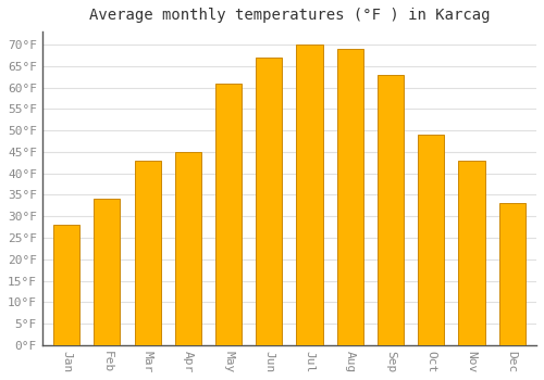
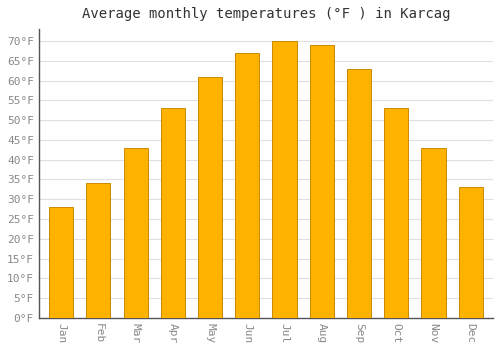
Apr: 45°F -> 53°F
Oct: 49°F -> 53°F
